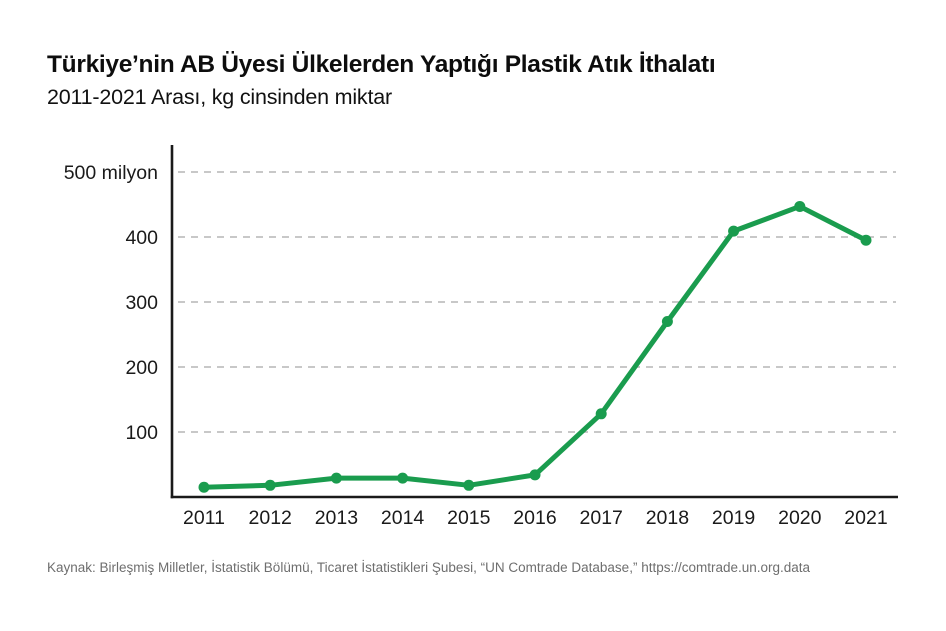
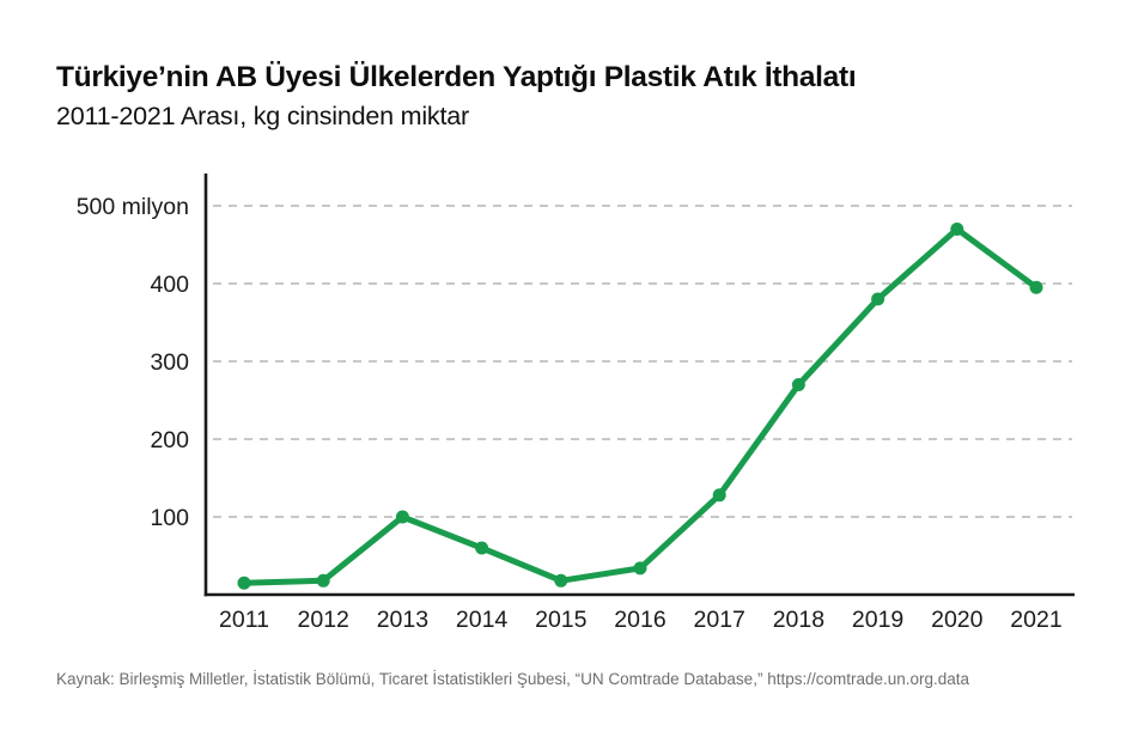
2013: 30 -> 100
2014: 30 -> 60
2019: 410 -> 380
2020: 450 -> 470
